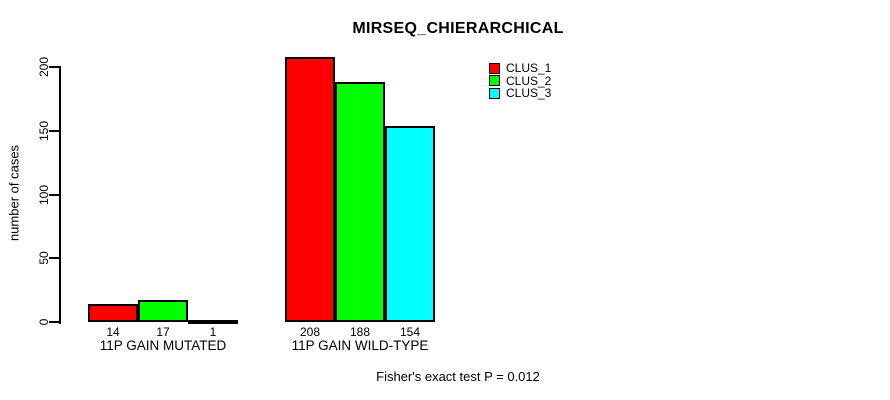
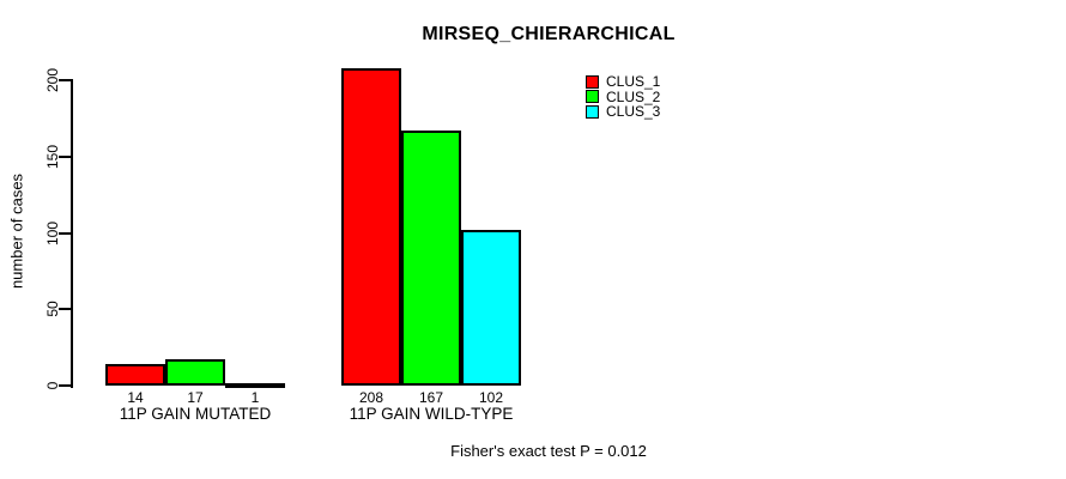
CLUS_2/11P GAIN WILD-TYPE: 188 -> 167
CLUS_3/11P GAIN WILD-TYPE: 154 -> 102
